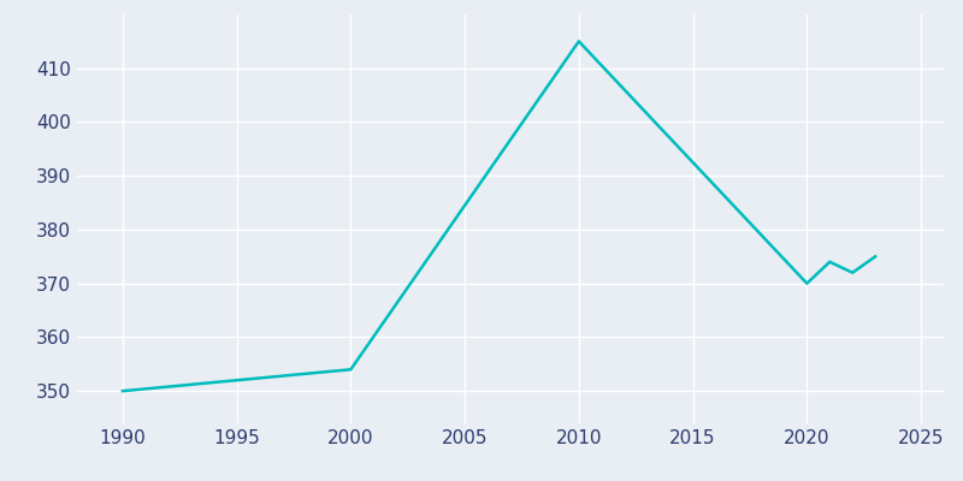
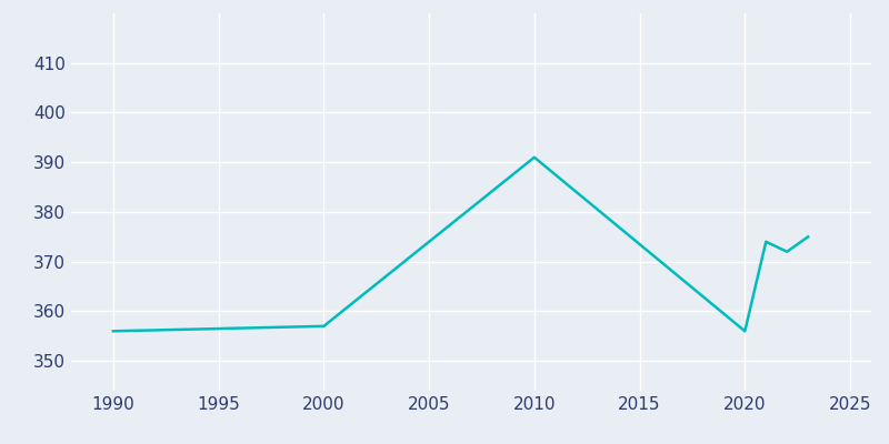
1990: 350 -> 356
2000: 354 -> 357
2010: 415 -> 391
2020: 370 -> 356
